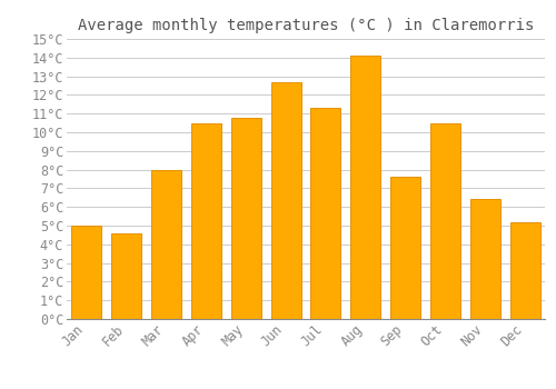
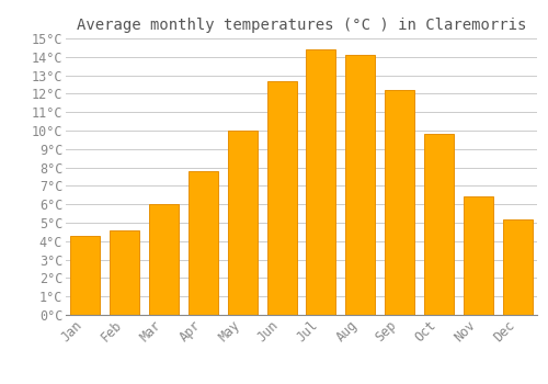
Jan: 5.0°C -> 4.3°C
Mar: 8.0°C -> 6.0°C
Apr: 10.5°C -> 7.8°C
May: 10.8°C -> 10.0°C
Jul: 11.3°C -> 14.4°C
Sep: 7.6°C -> 12.2°C
Oct: 10.5°C -> 9.8°C
